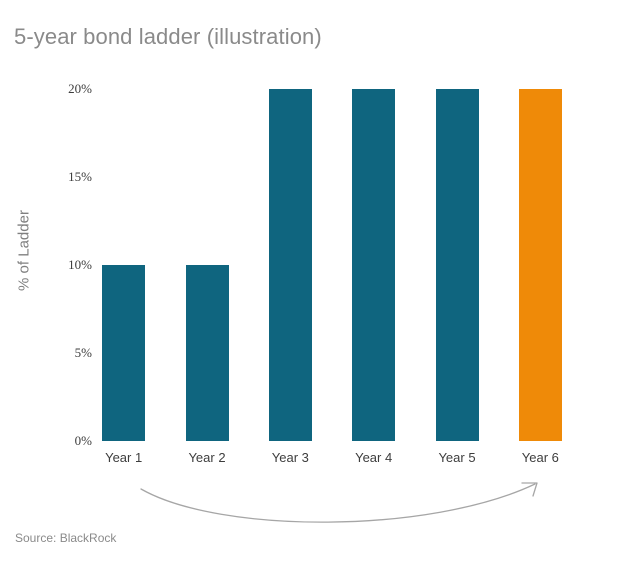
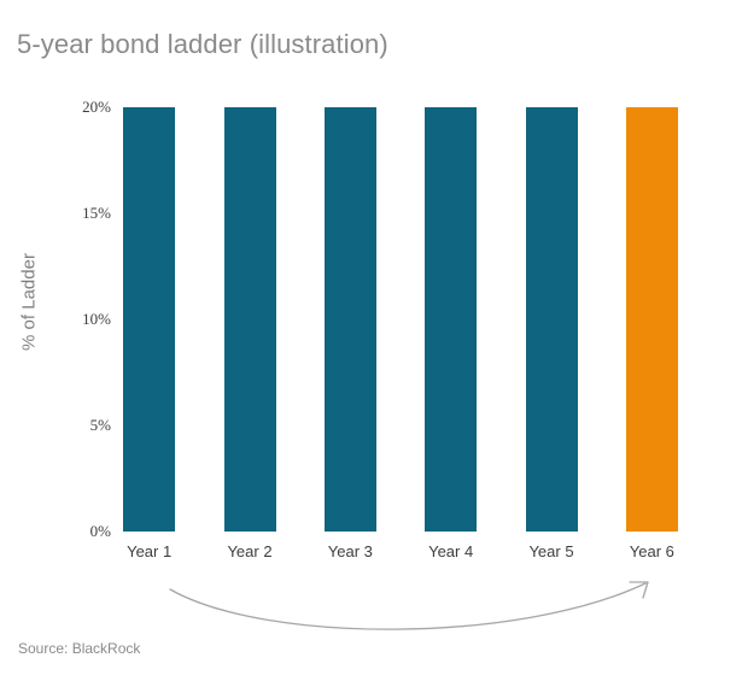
Year 1: 10% -> 20%
Year 2: 10% -> 20%
